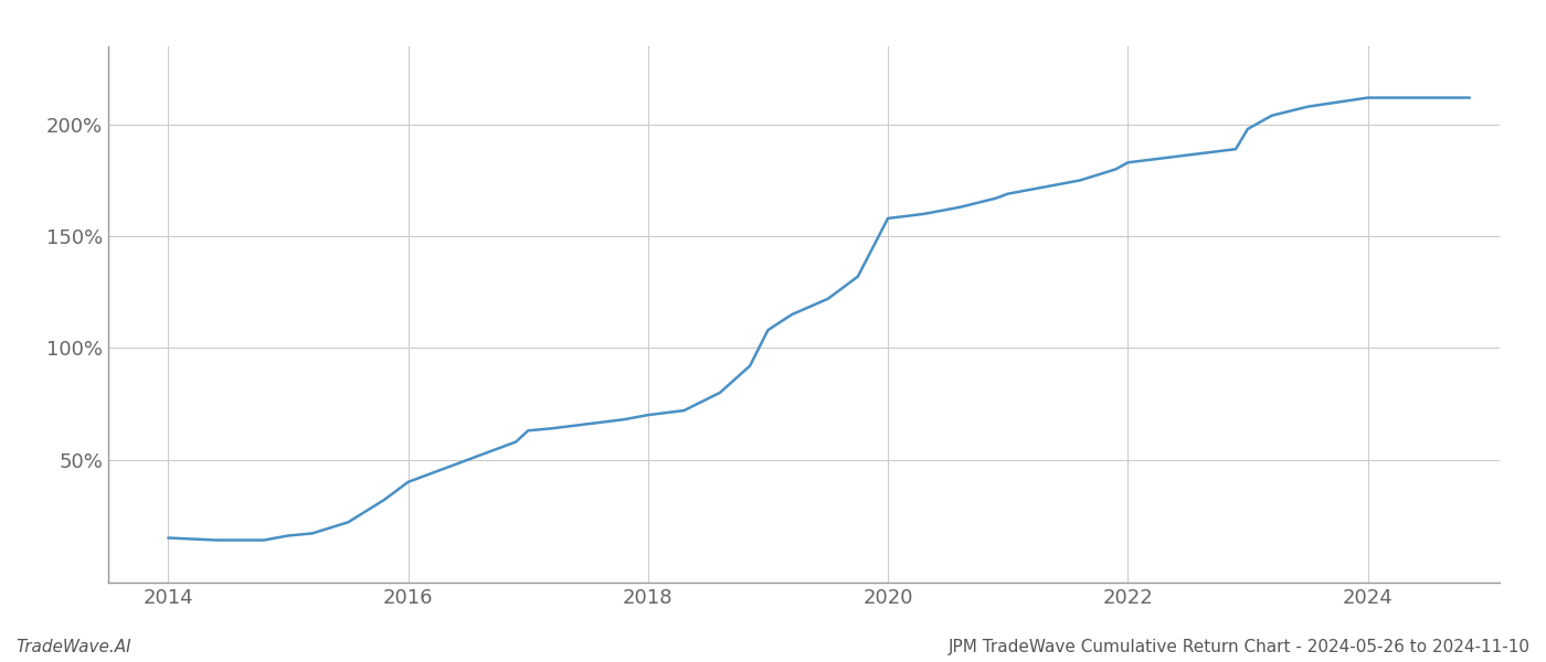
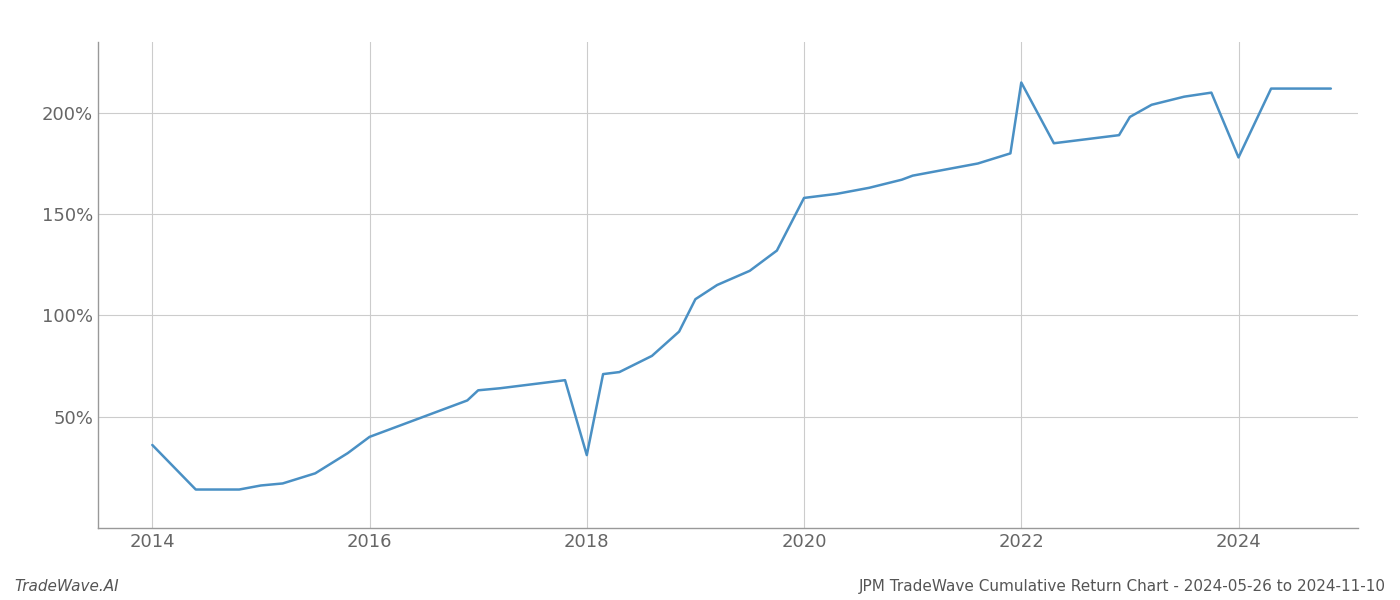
2014: 15% -> 36%
2018: 70% -> 31%
2022: 183% -> 215%
2024: 212% -> 178%
